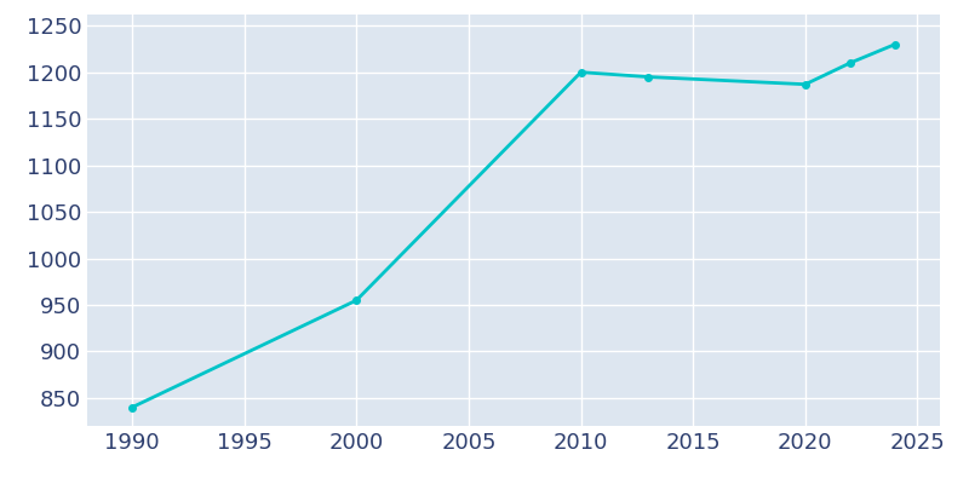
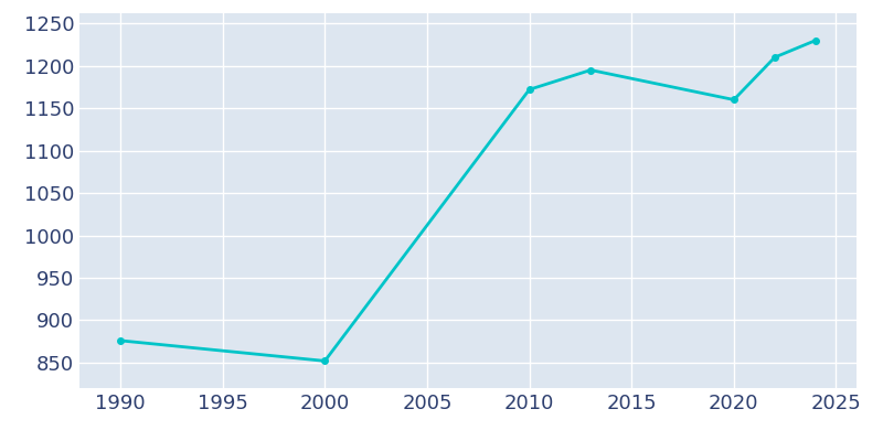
1990: 840 -> 876
2000: 955 -> 852
2010: 1200 -> 1172
2020: 1187 -> 1160
